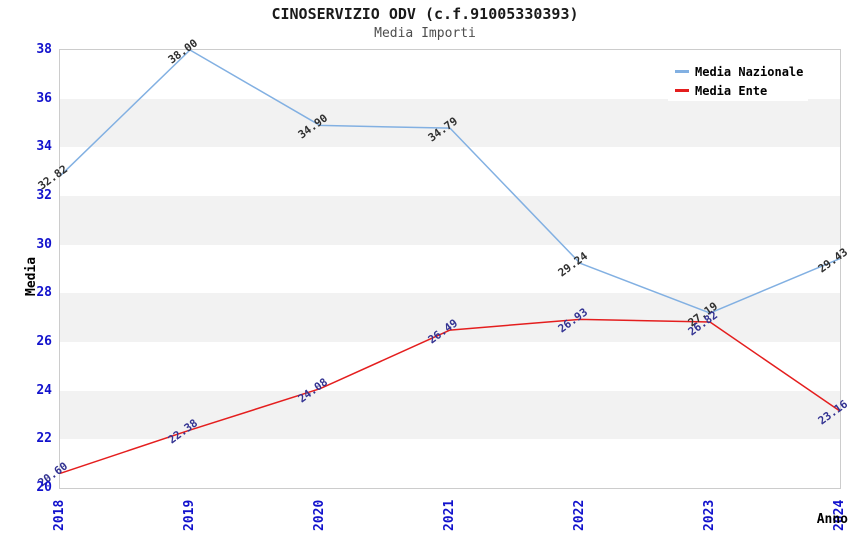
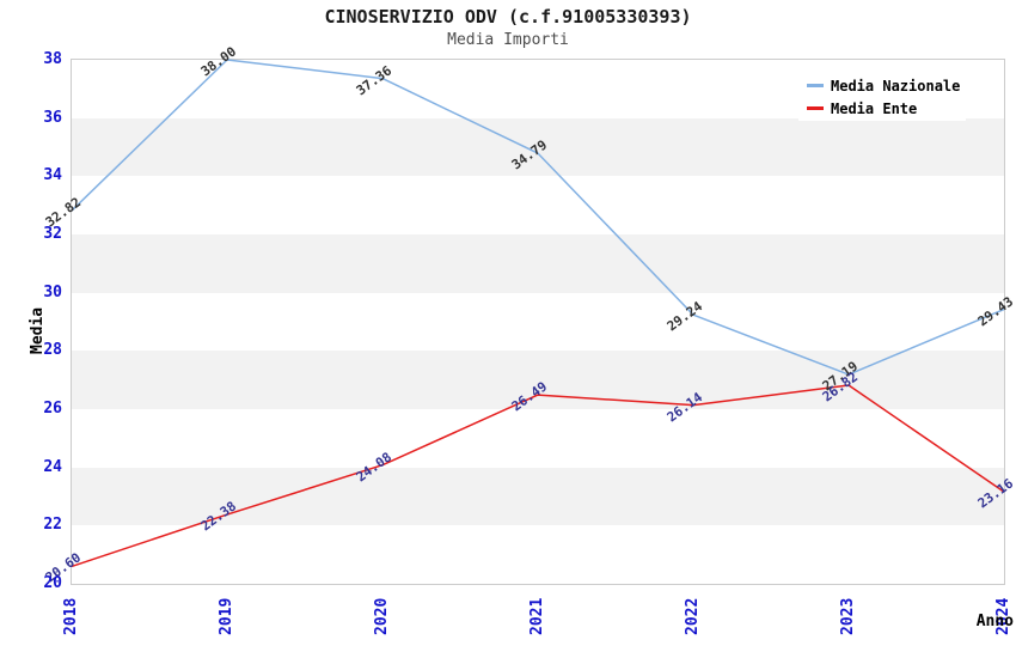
Media Nazionale/2020: 34.90 -> 37.36
Media Ente/2022: 26.93 -> 26.14
